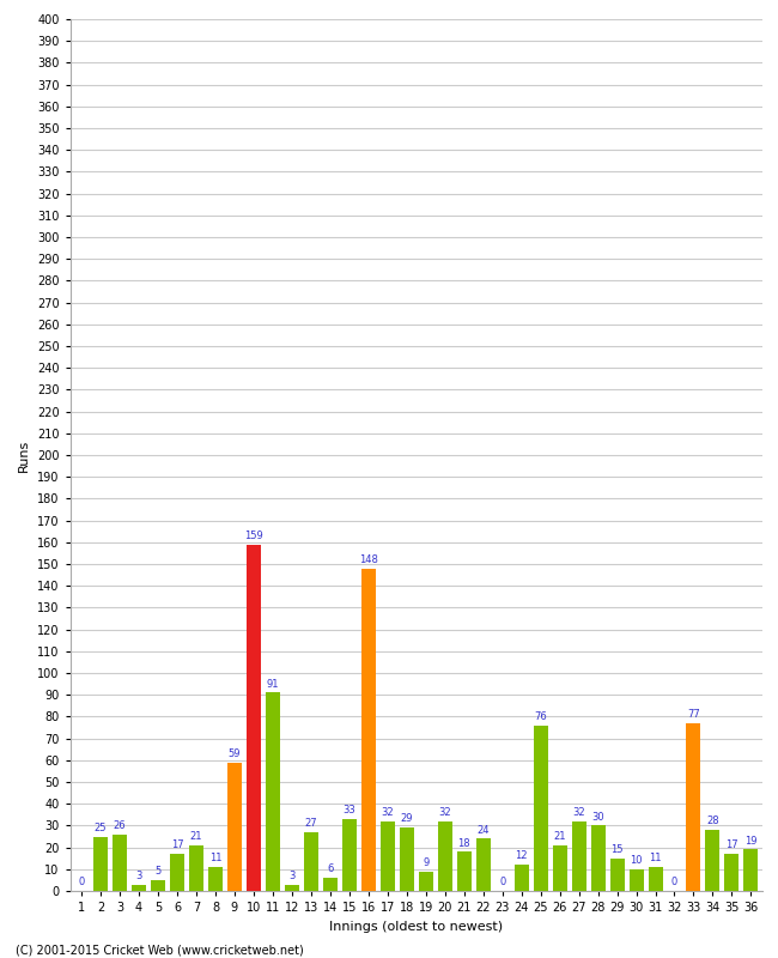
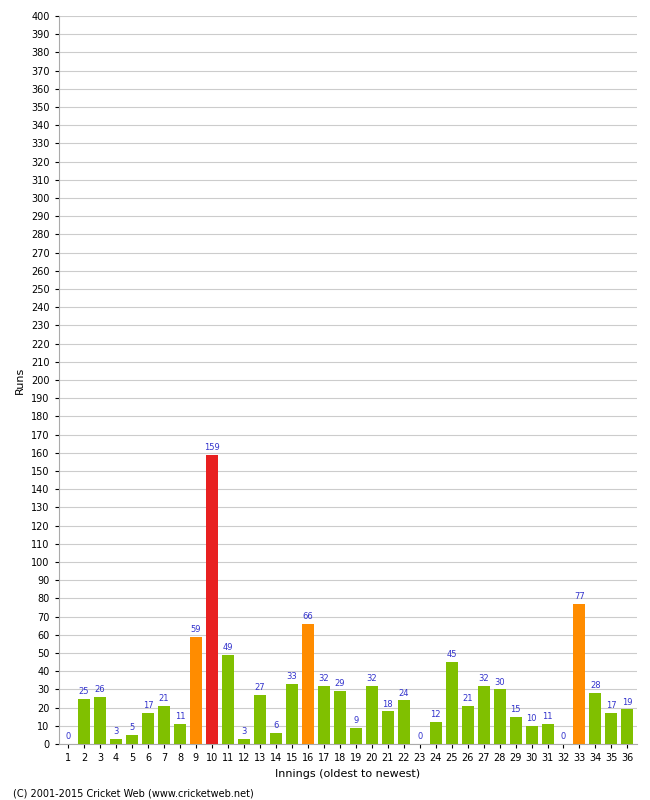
11: 91 -> 49
16: 148 -> 66
25: 76 -> 45
